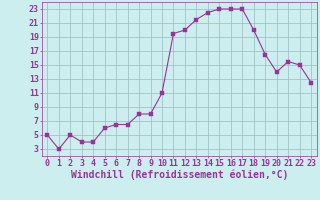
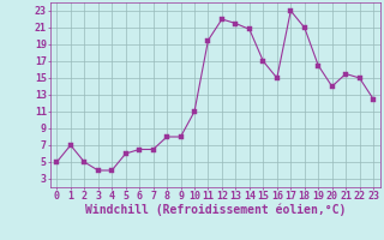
1: 3.0 -> 7.0
12: 20.0 -> 22.0
14: 22.5 -> 20.8
15: 23.0 -> 17.0
16: 23.0 -> 15.0
18: 20.0 -> 21.0
